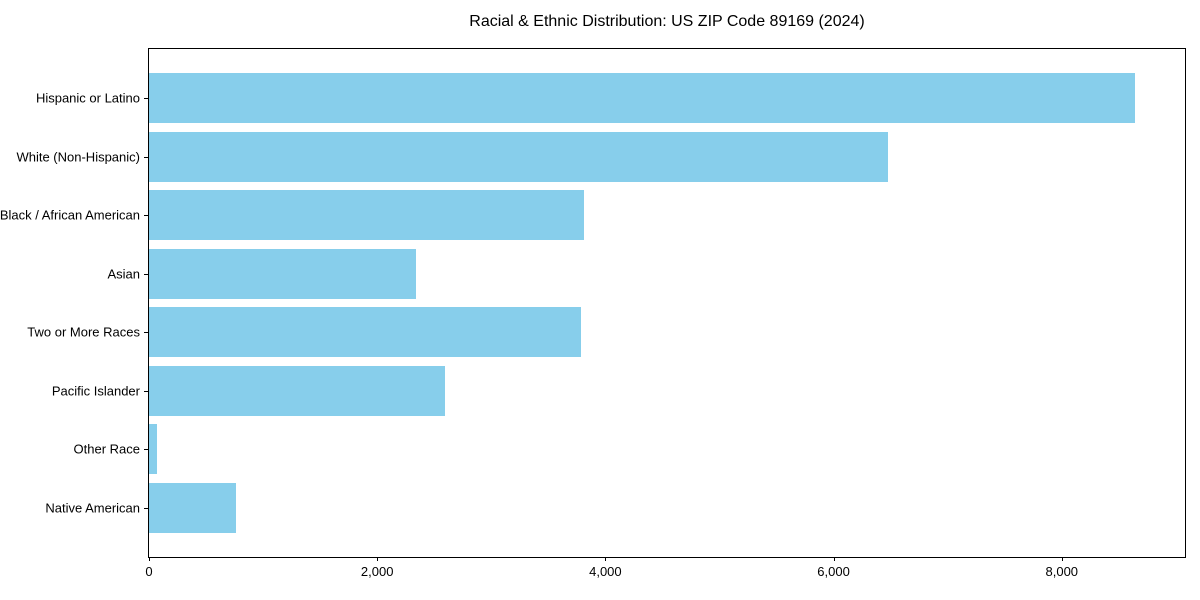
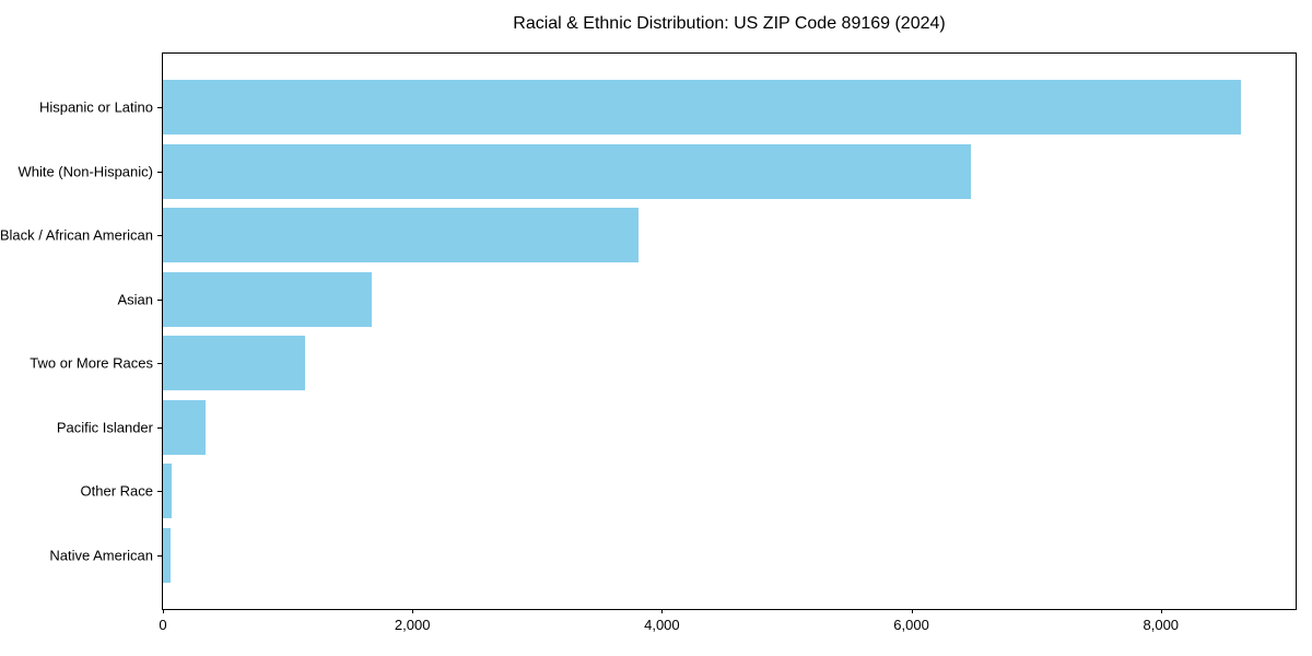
Asian: 2340 -> 1670
Two or More Races: 3790 -> 1140
Pacific Islander: 2590 -> 340
Native American: 760 -> 60
